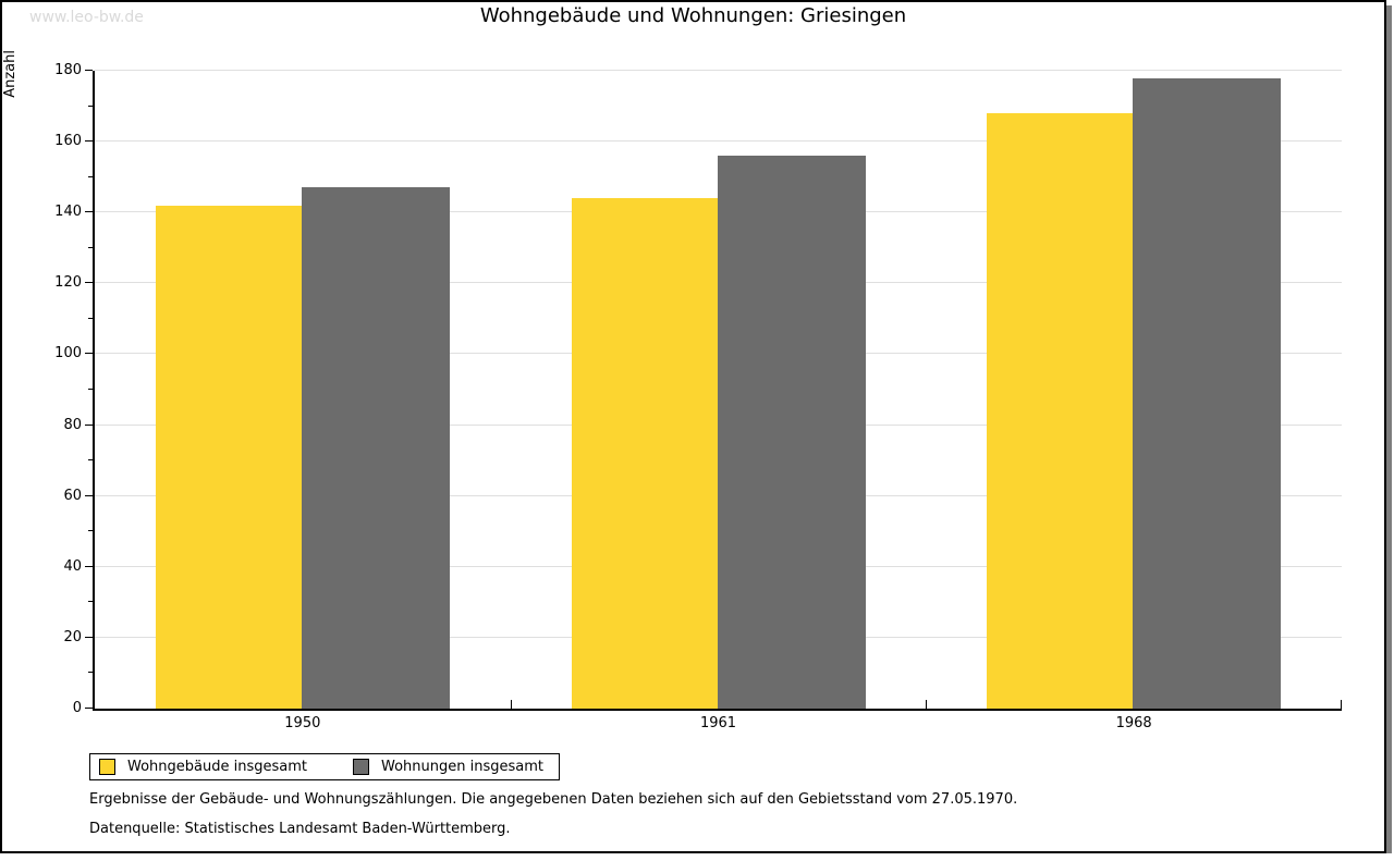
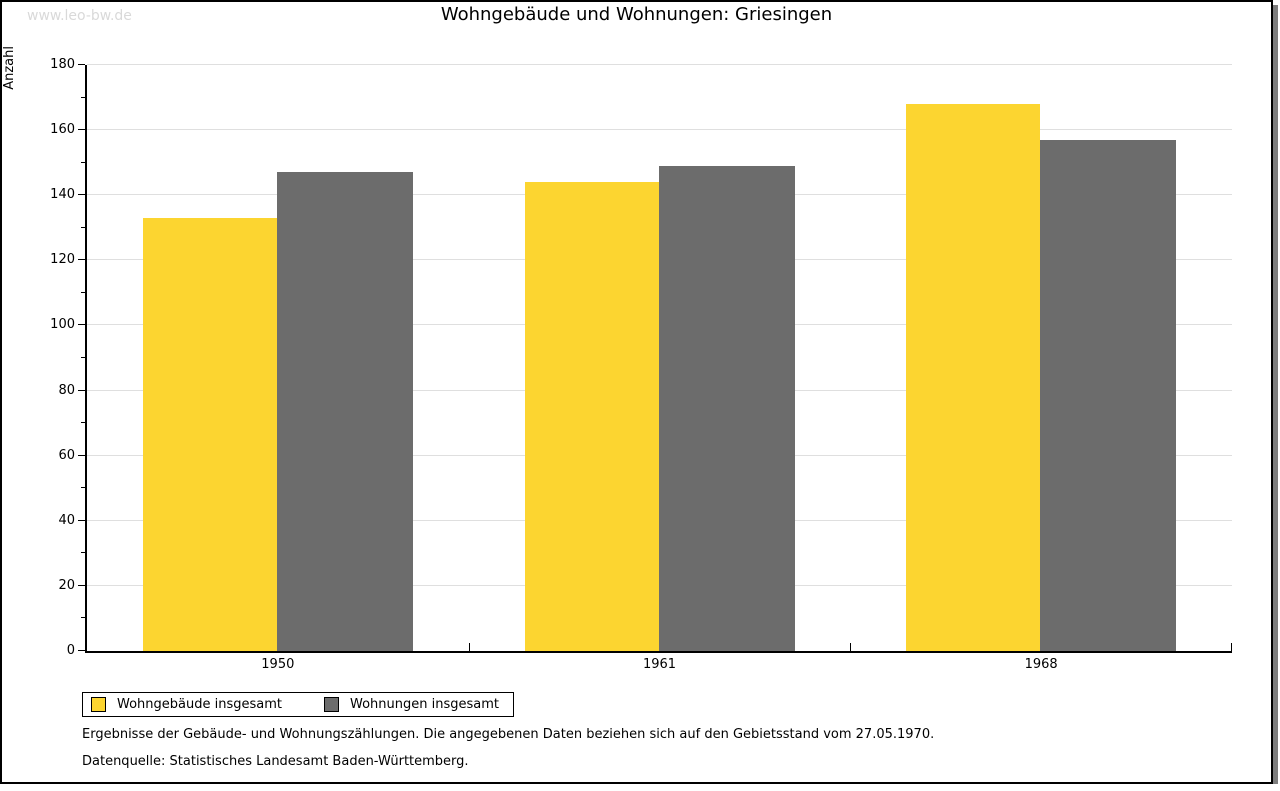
Wohngebäude insgesamt/1950: 142 -> 133
Wohnungen insgesamt/1961: 156 -> 149
Wohnungen insgesamt/1968: 178 -> 157
